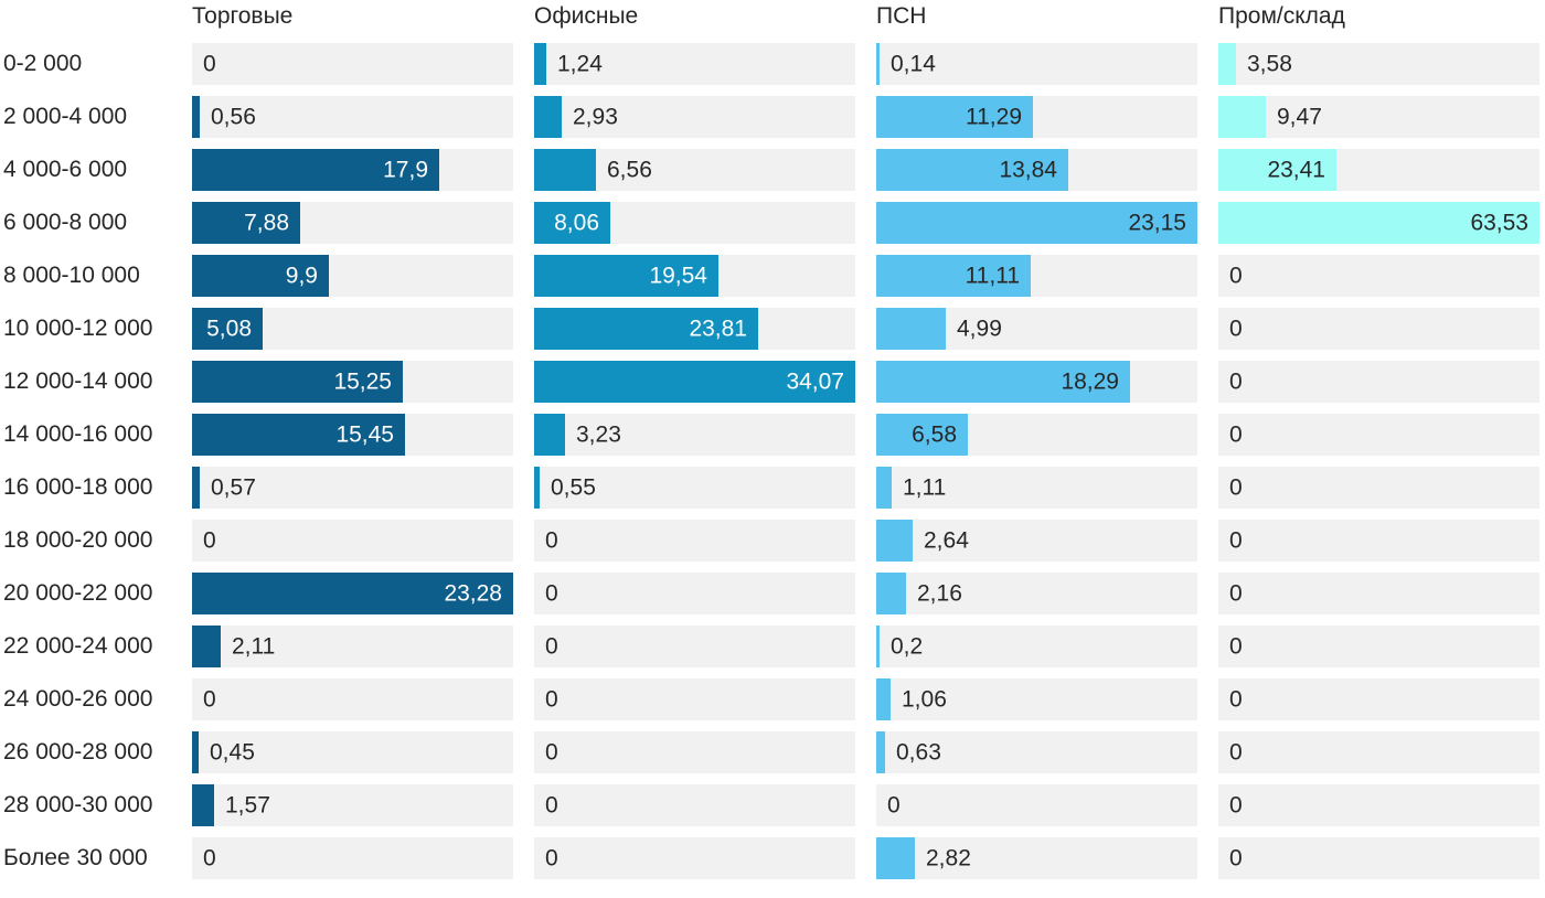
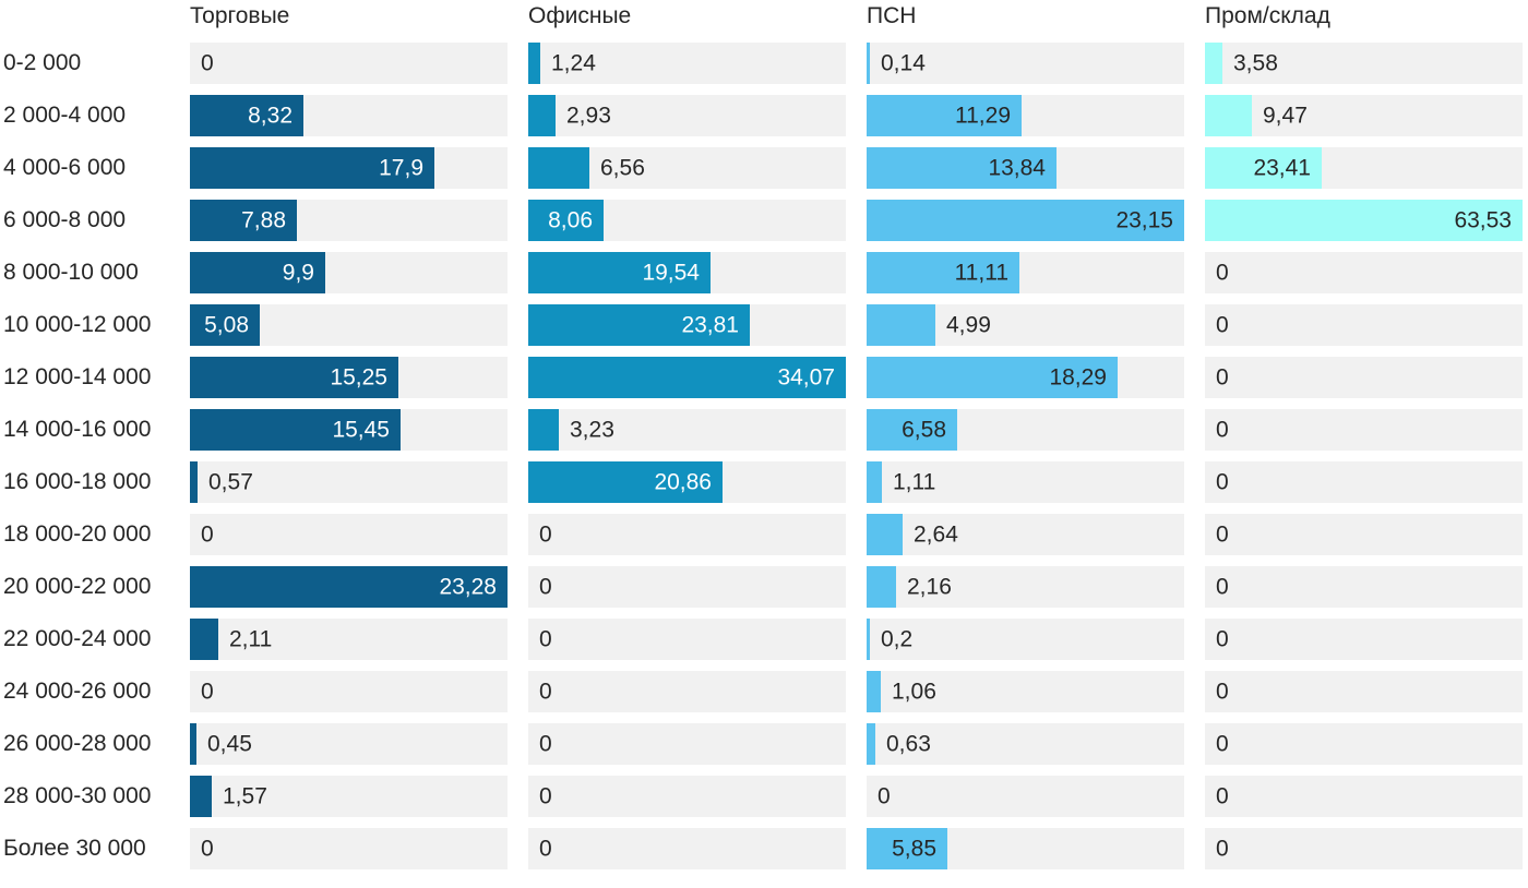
Торговые/2 000-4 000: 0,56 -> 8,32
Офисные/16 000-18 000: 0,55 -> 20,86
ПСН/Более 30 000: 2,82 -> 5,85
